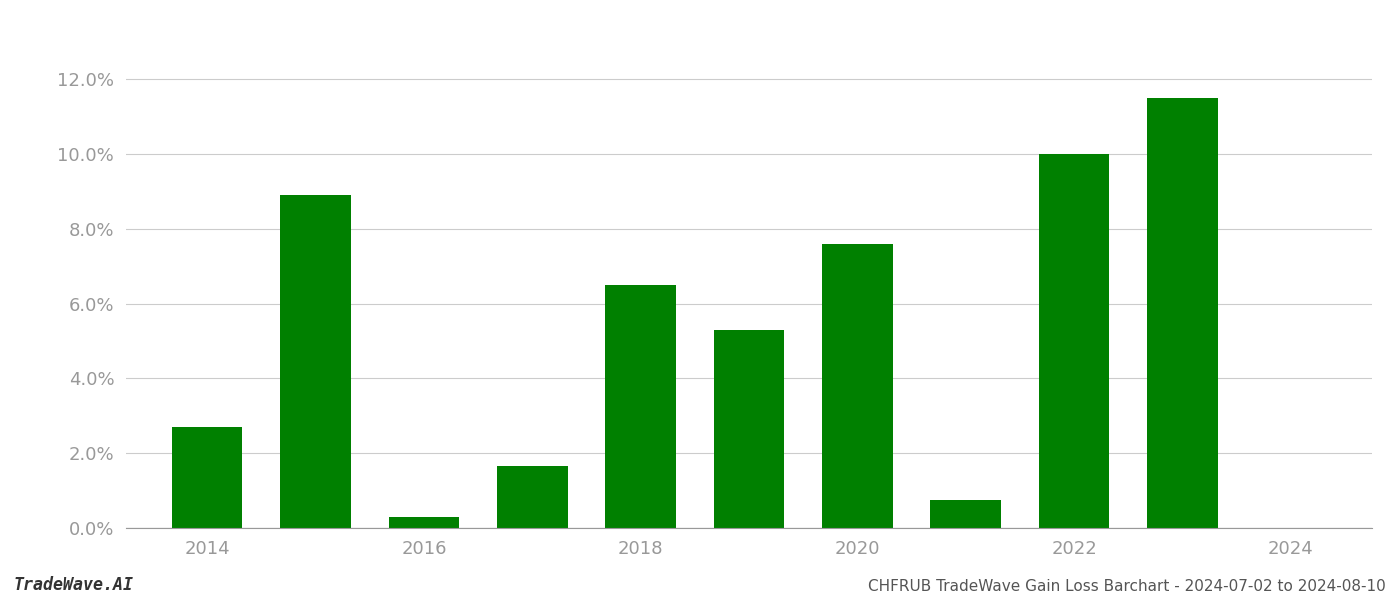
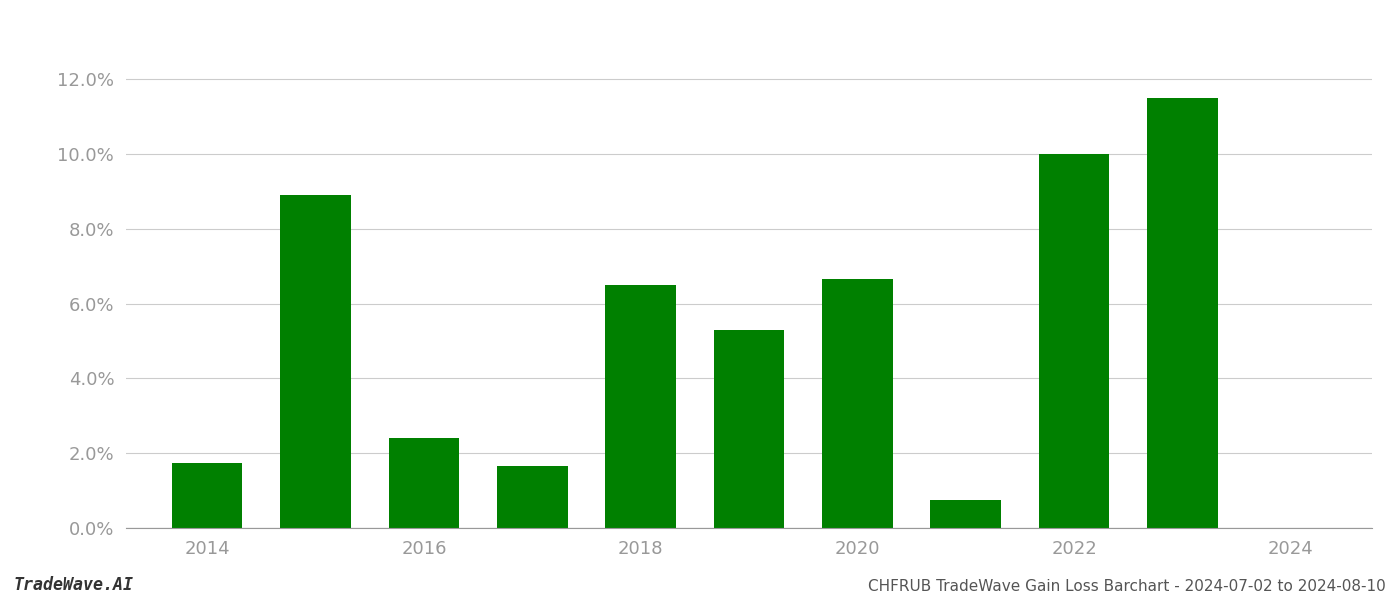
2014: 2.70% -> 1.75%
2016: 0.30% -> 2.40%
2020: 7.60% -> 6.65%
